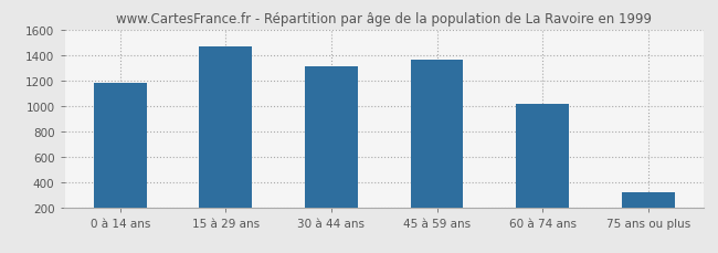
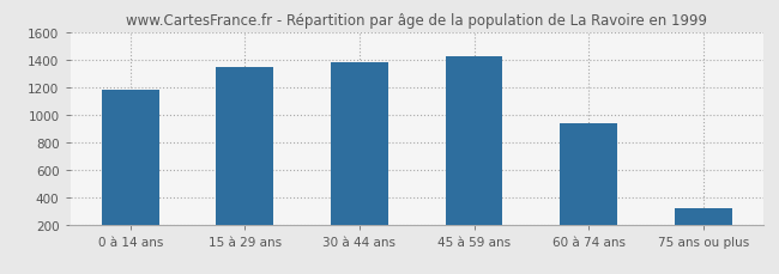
15 à 29 ans: 1470 -> 1340
30 à 44 ans: 1310 -> 1380
45 à 59 ans: 1360 -> 1420
60 à 74 ans: 1010 -> 940
